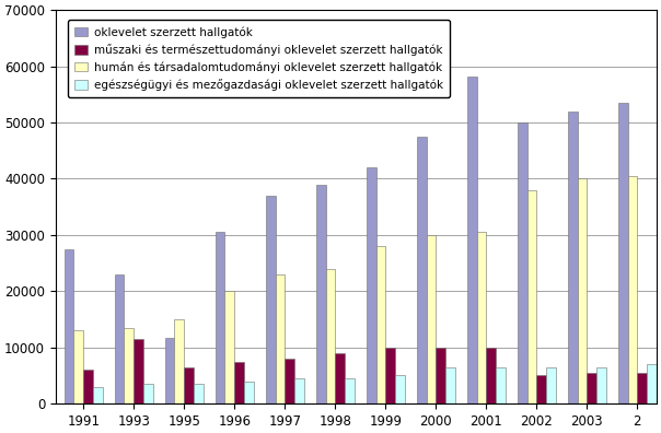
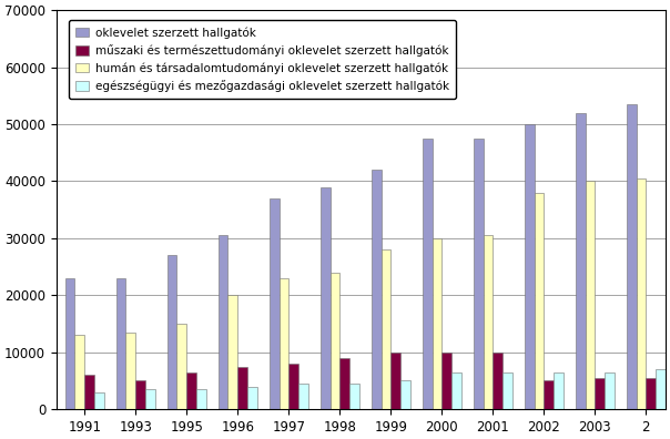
oklevelet szerzett hallgatók/1991: 27400 -> 23000
műszaki és természettudományi oklevelet szerzett hallgatók/1993: 11400 -> 5000
oklevelet szerzett hallgatók/1995: 11600 -> 27000
oklevelet szerzett hallgatók/2001: 58200 -> 47500
